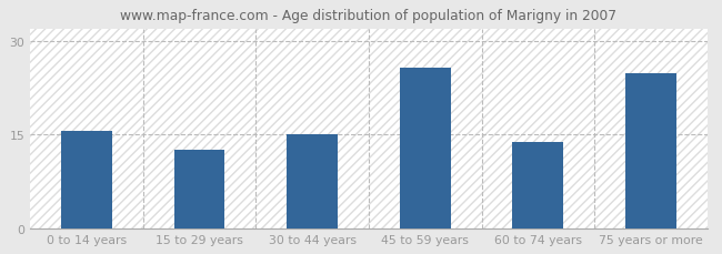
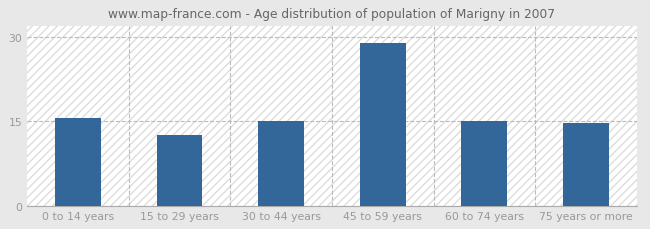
45 to 59 years: 25.8 -> 29.0
60 to 74 years: 13.8 -> 15.1
75 years or more: 24.8 -> 14.7
